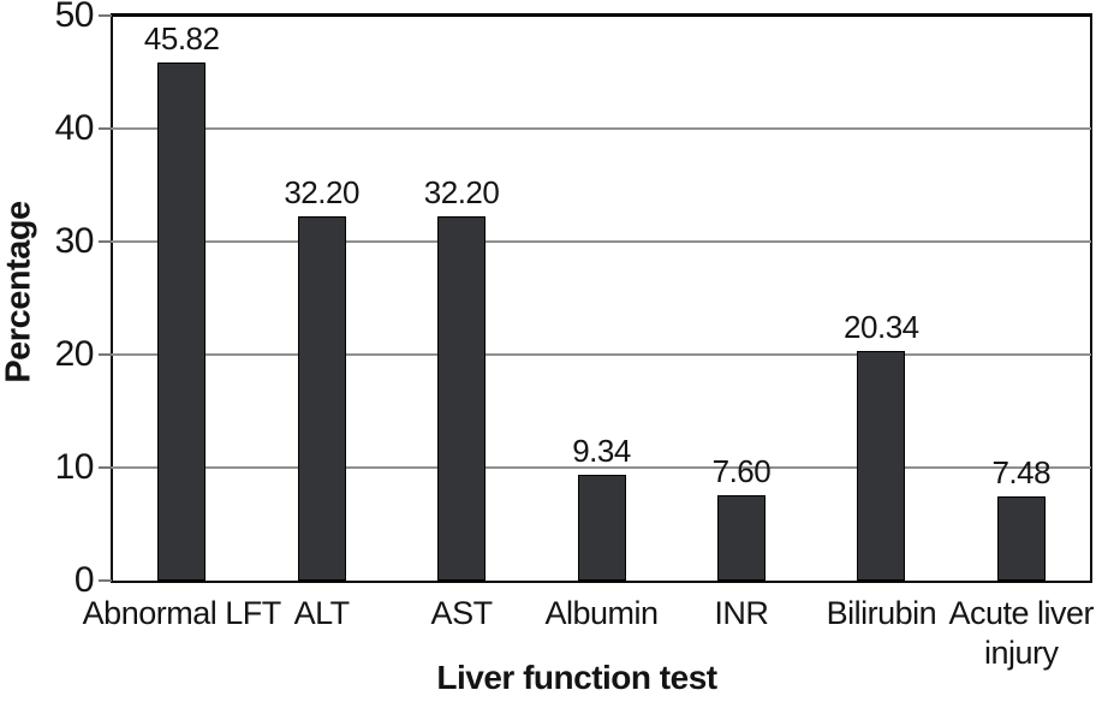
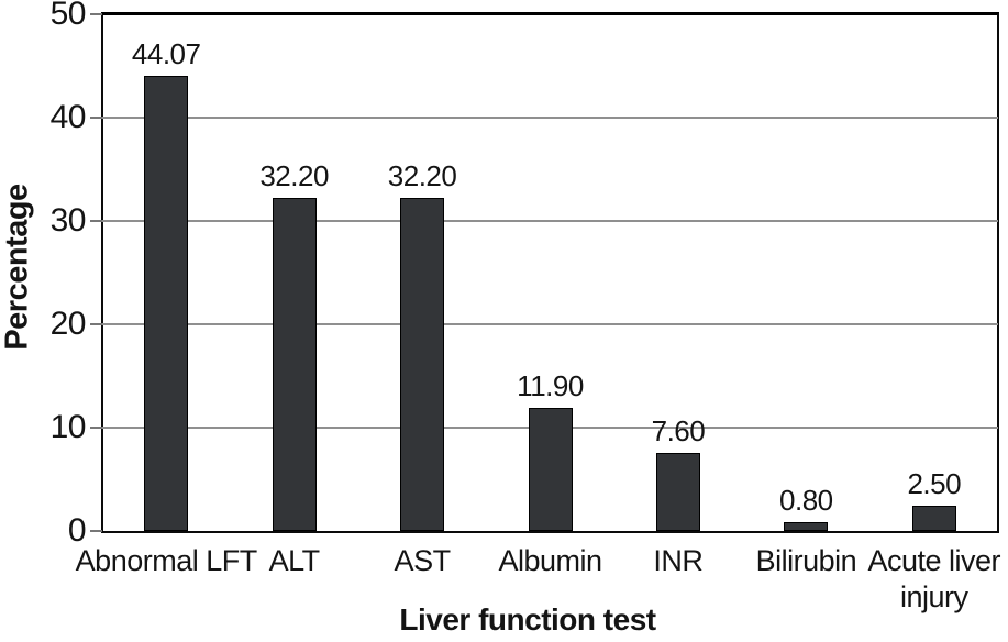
Abnormal LFT: 45.82 -> 44.07
Albumin: 9.34 -> 11.90
Bilirubin: 20.34 -> 0.80
Acute liver injury: 7.48 -> 2.50
